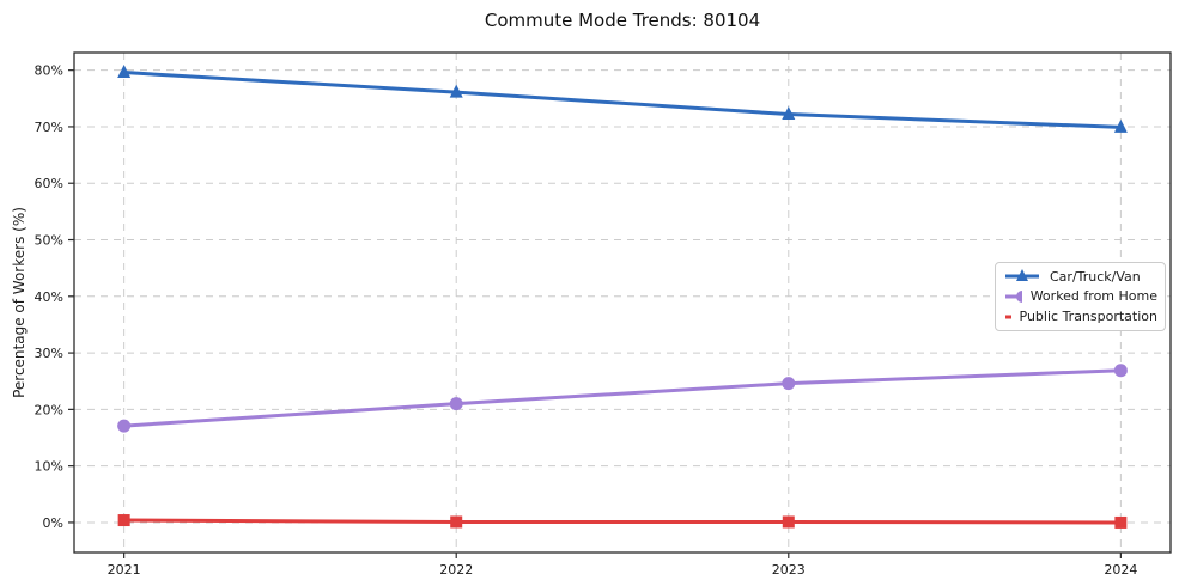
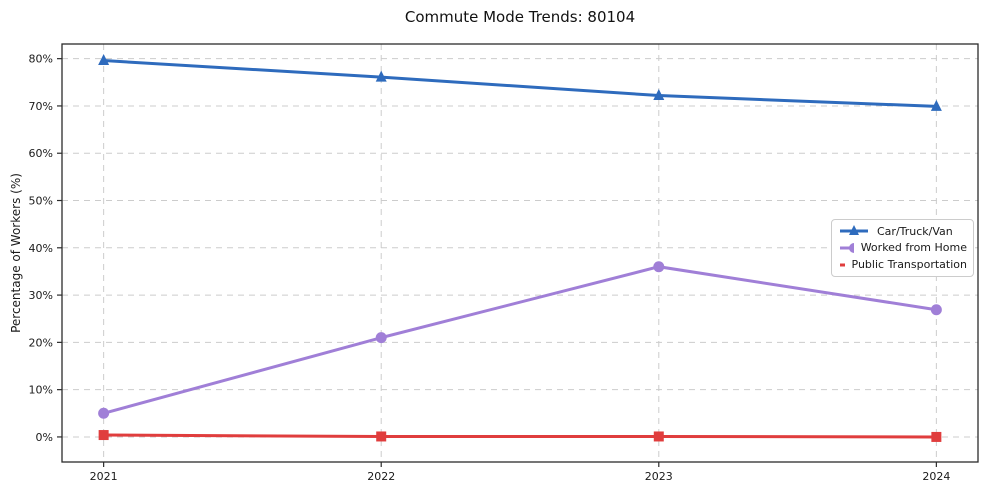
Worked from Home/2021: 17% -> 5%
Worked from Home/2023: 25% -> 36%
